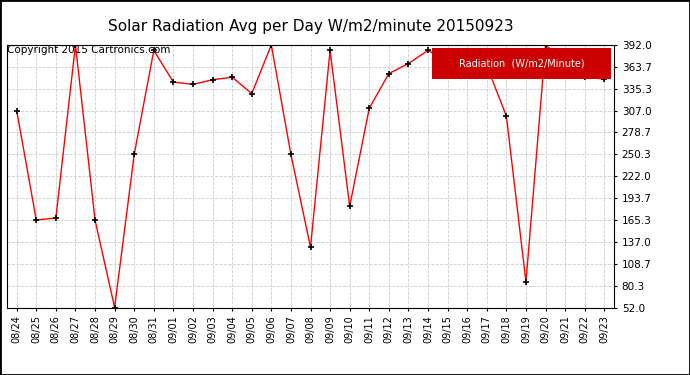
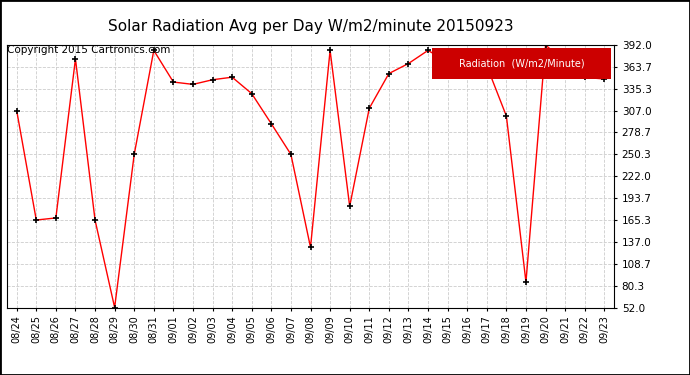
08/27: 392 -> 374
09/06: 392 -> 290
